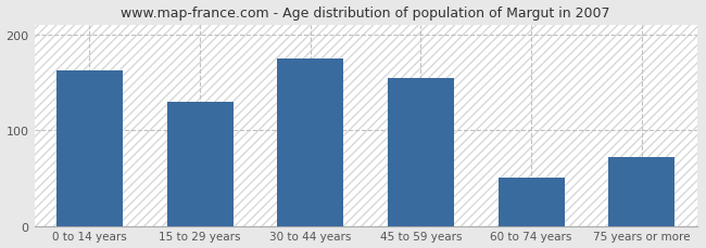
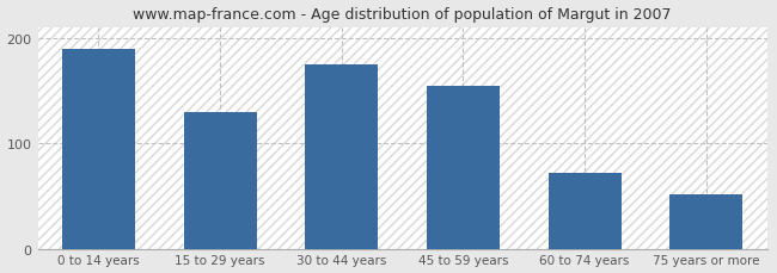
0 to 14 years: 162 -> 190
60 to 74 years: 50 -> 72
75 years or more: 72 -> 52
